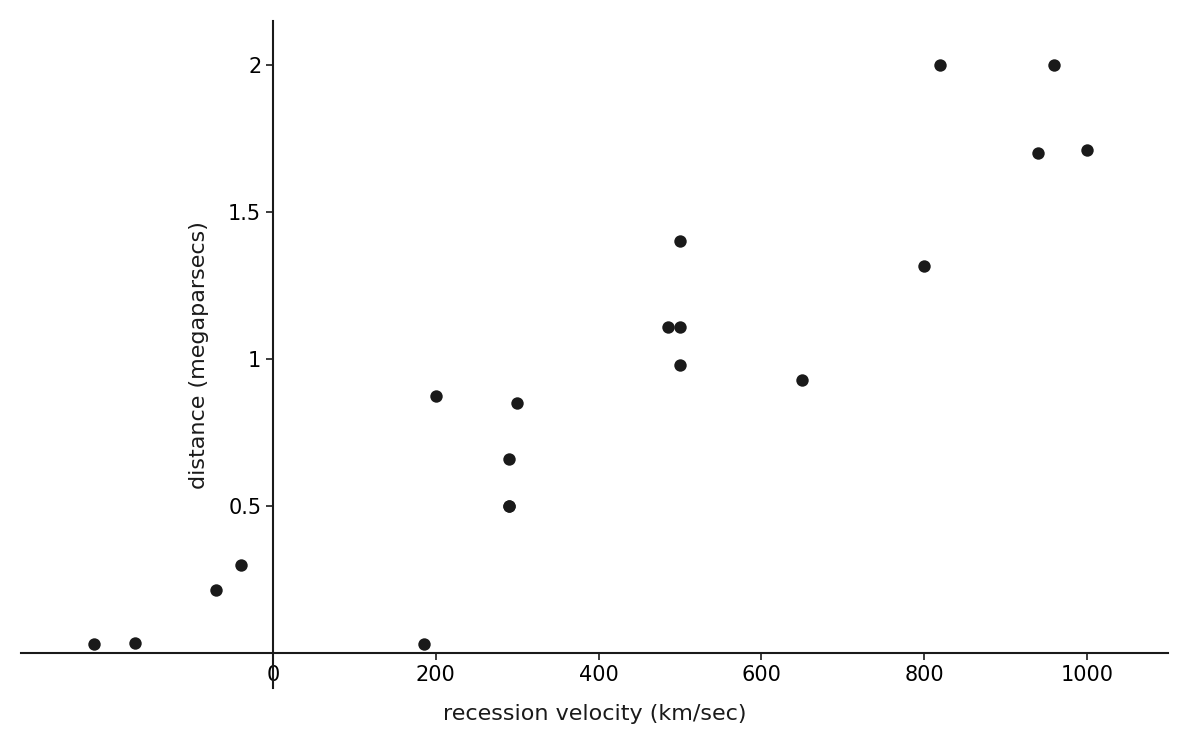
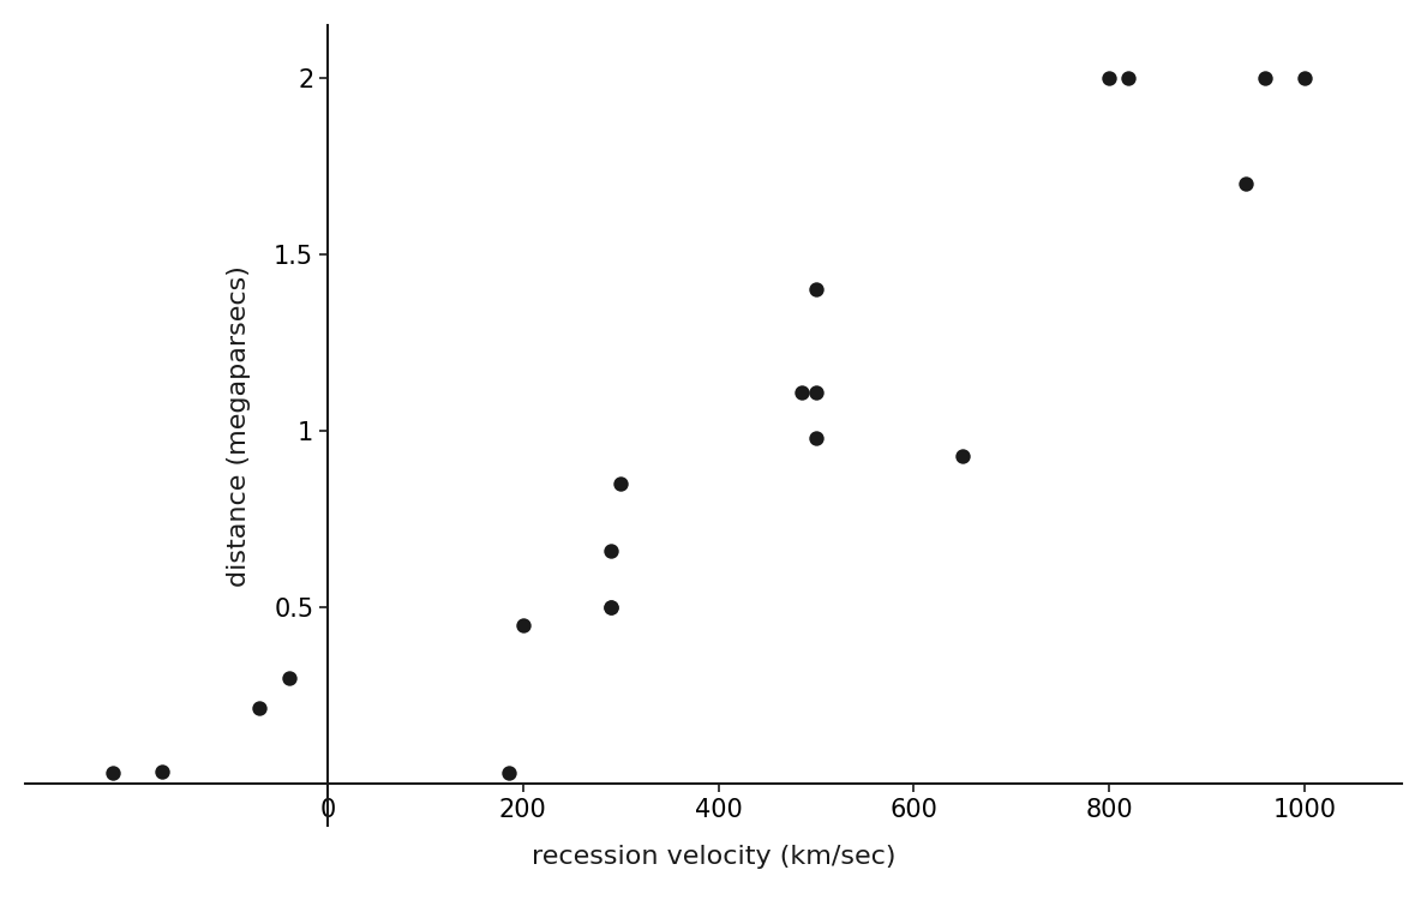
200: 0.875 -> 0.450
800: 1.315 -> 2.000
1000: 1.710 -> 2.000
